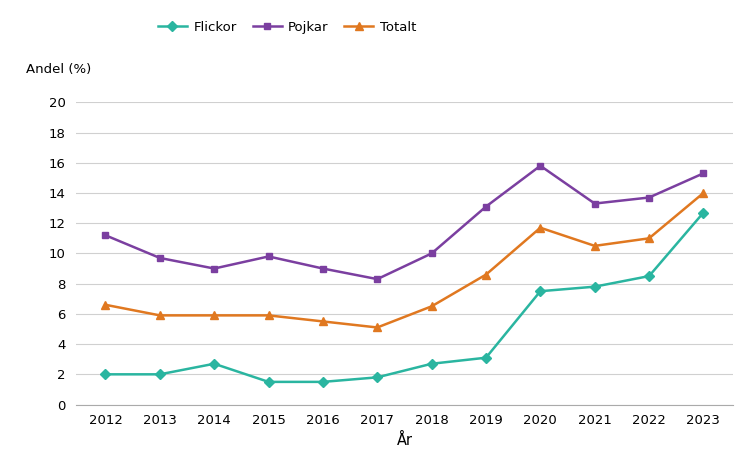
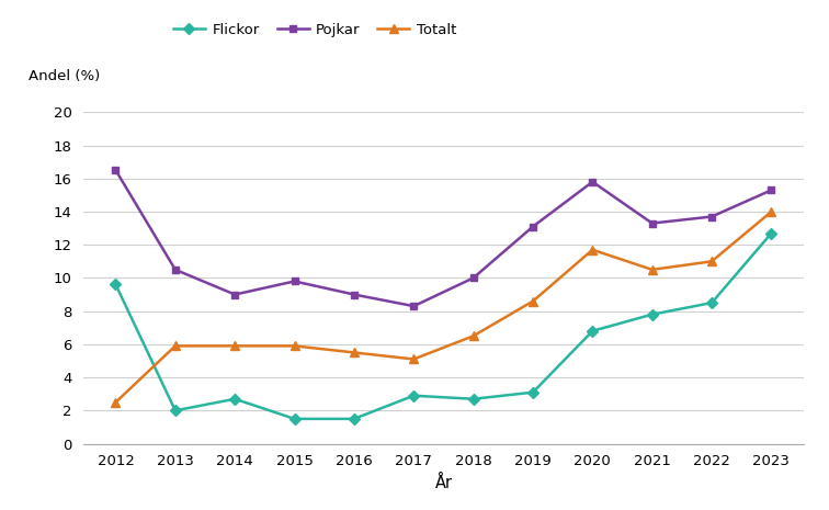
Flickor/2012: 2.0 -> 9.6
Pojkar/2012: 11.2 -> 16.5
Totalt/2012: 6.6 -> 2.5
Pojkar/2013: 9.7 -> 10.5
Flickor/2017: 1.8 -> 2.9
Flickor/2020: 7.5 -> 6.8
